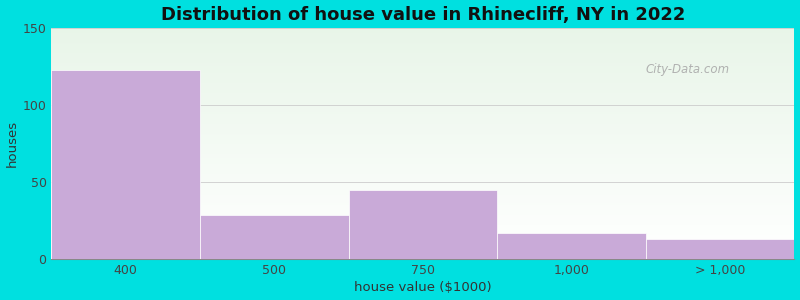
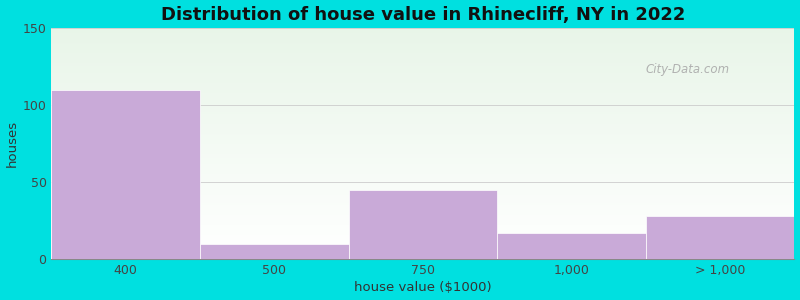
400: 123 -> 110
500: 29 -> 10
> 1,000: 13 -> 28
